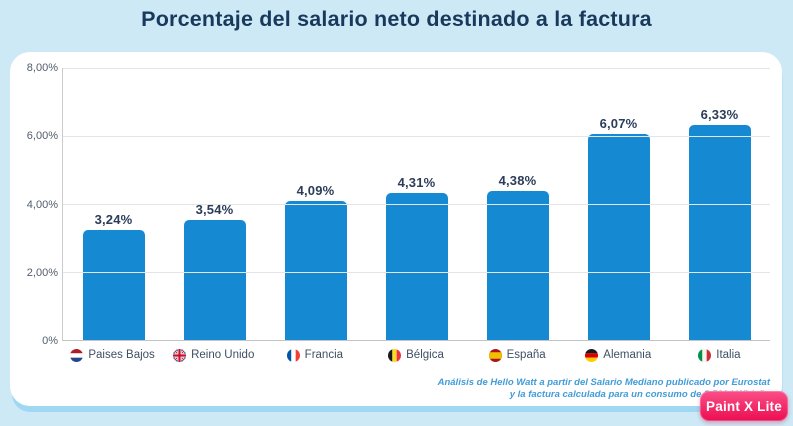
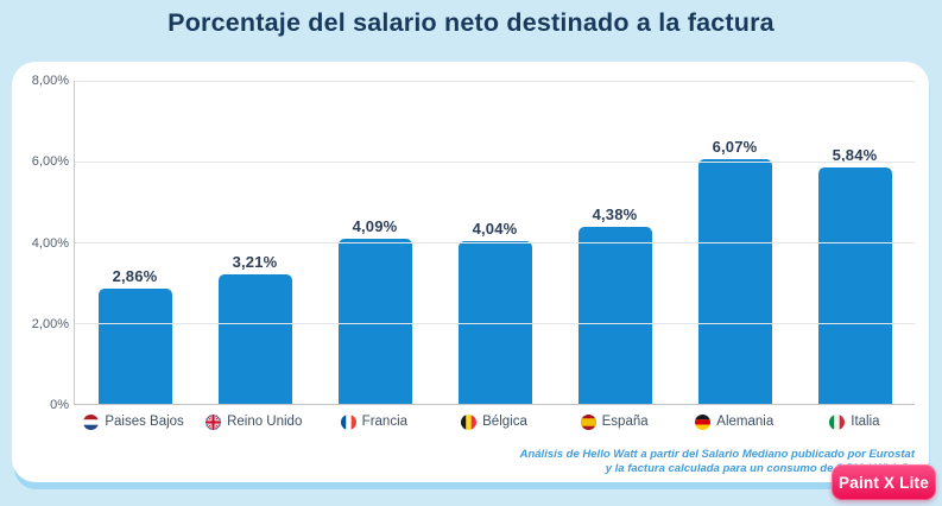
Paises Bajos: 3,24% -> 2,86%
Reino Unido: 3,54% -> 3,21%
Bélgica: 4,31% -> 4,04%
Italia: 6,33% -> 5,84%
